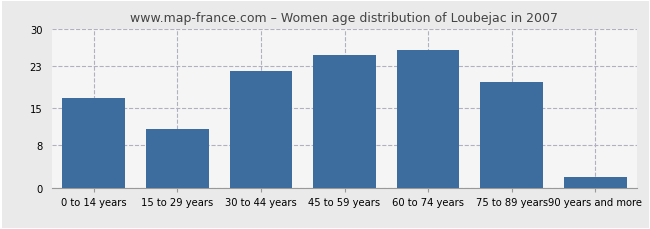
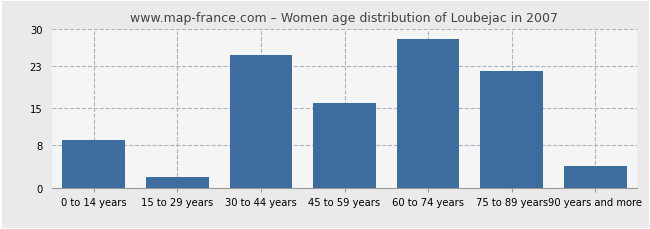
0 to 14 years: 17 -> 9
15 to 29 years: 11 -> 2
30 to 44 years: 22 -> 25
45 to 59 years: 25 -> 16
60 to 74 years: 26 -> 28
75 to 89 years: 20 -> 22
90 years and more: 2 -> 4
